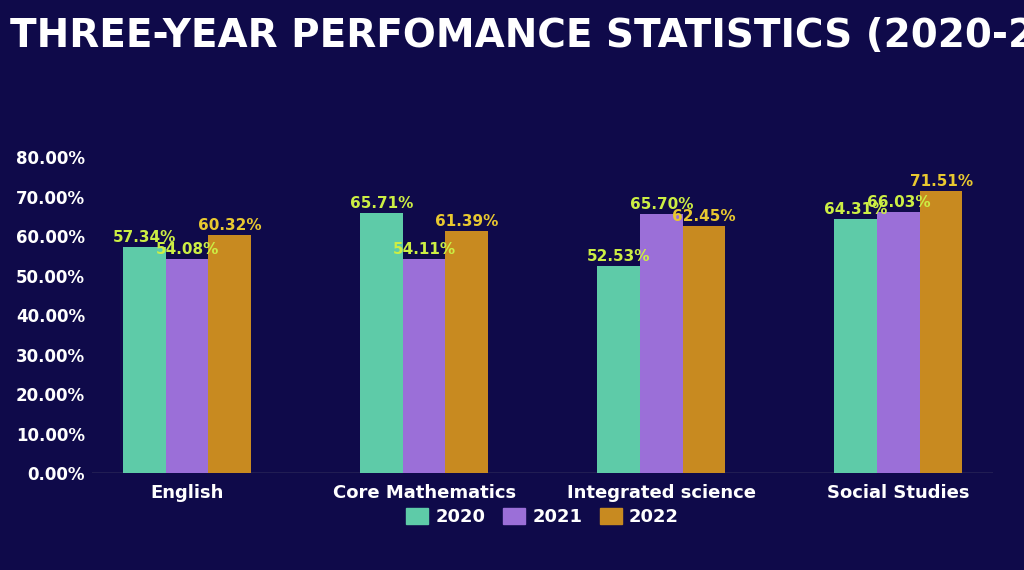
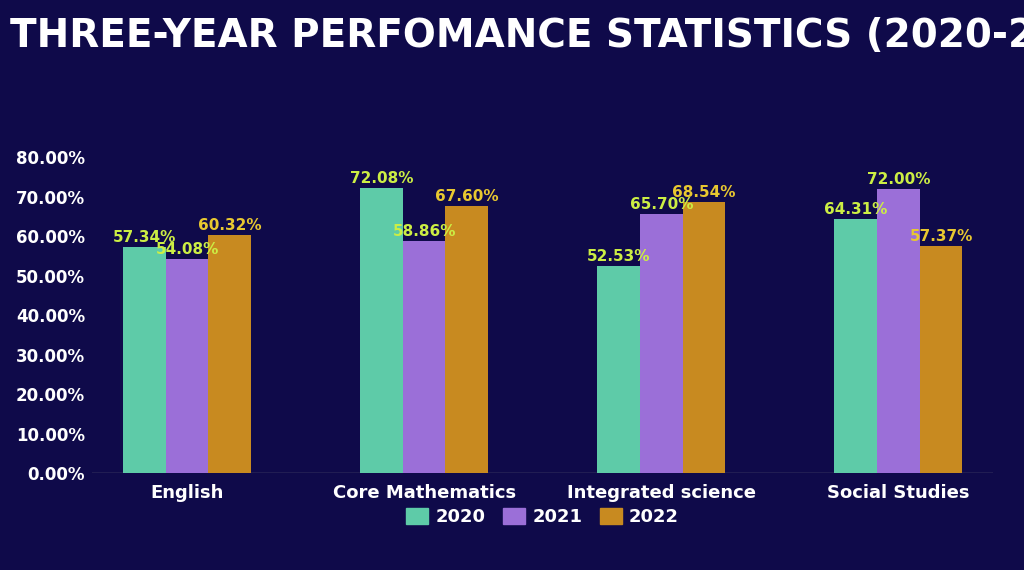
2020/Core Mathematics: 65.71% -> 72.08%
2021/Core Mathematics: 54.11% -> 58.86%
2022/Core Mathematics: 61.39% -> 67.60%
2022/Integrated science: 62.45% -> 68.54%
2021/Social Studies: 66.0% -> 72.0%
2022/Social Studies: 71.51% -> 57.37%
